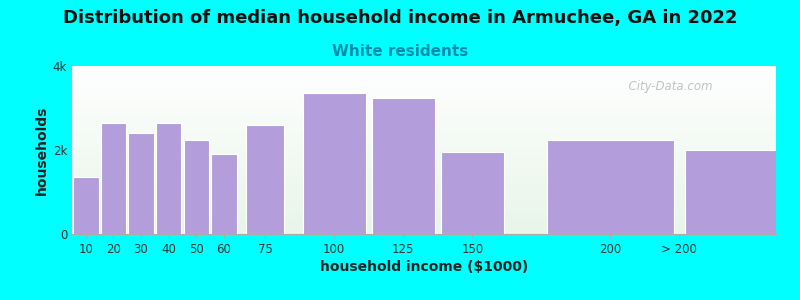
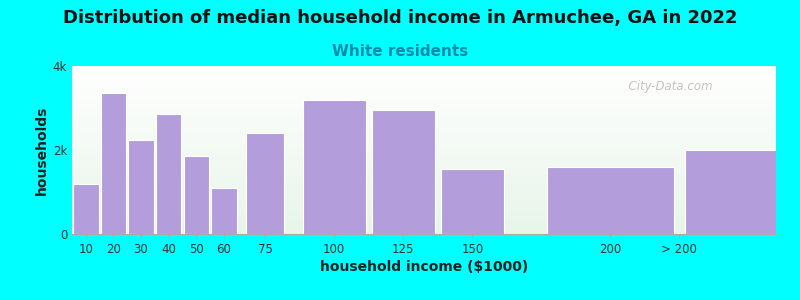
10: 1.35k -> 1.20k
20: 2.65k -> 3.35k
30: 2.40k -> 2.25k
40: 2.65k -> 2.85k
50: 2.25k -> 1.85k
60: 1.90k -> 1.10k
75: 2.60k -> 2.40k
100: 3.35k -> 3.20k
125: 3.25k -> 2.95k
150: 1.95k -> 1.55k
200: 2.25k -> 1.60k
